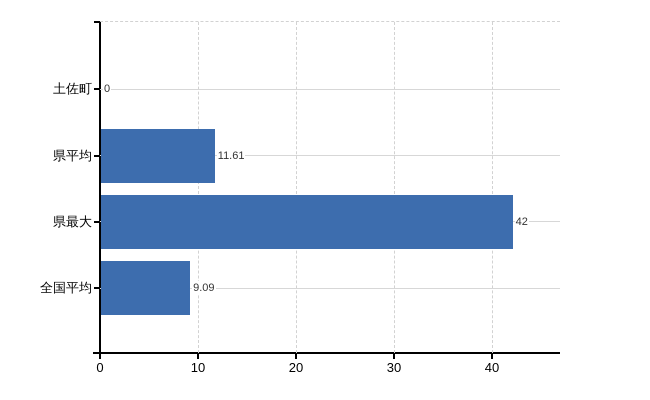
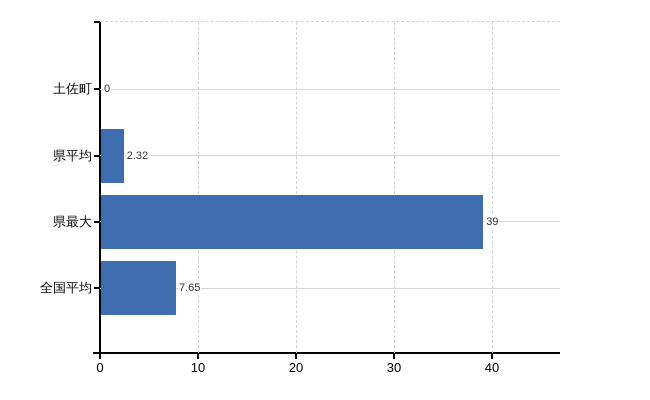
県平均: 11.61 -> 2.32
県最大: 42 -> 39
全国平均: 9.09 -> 7.65
